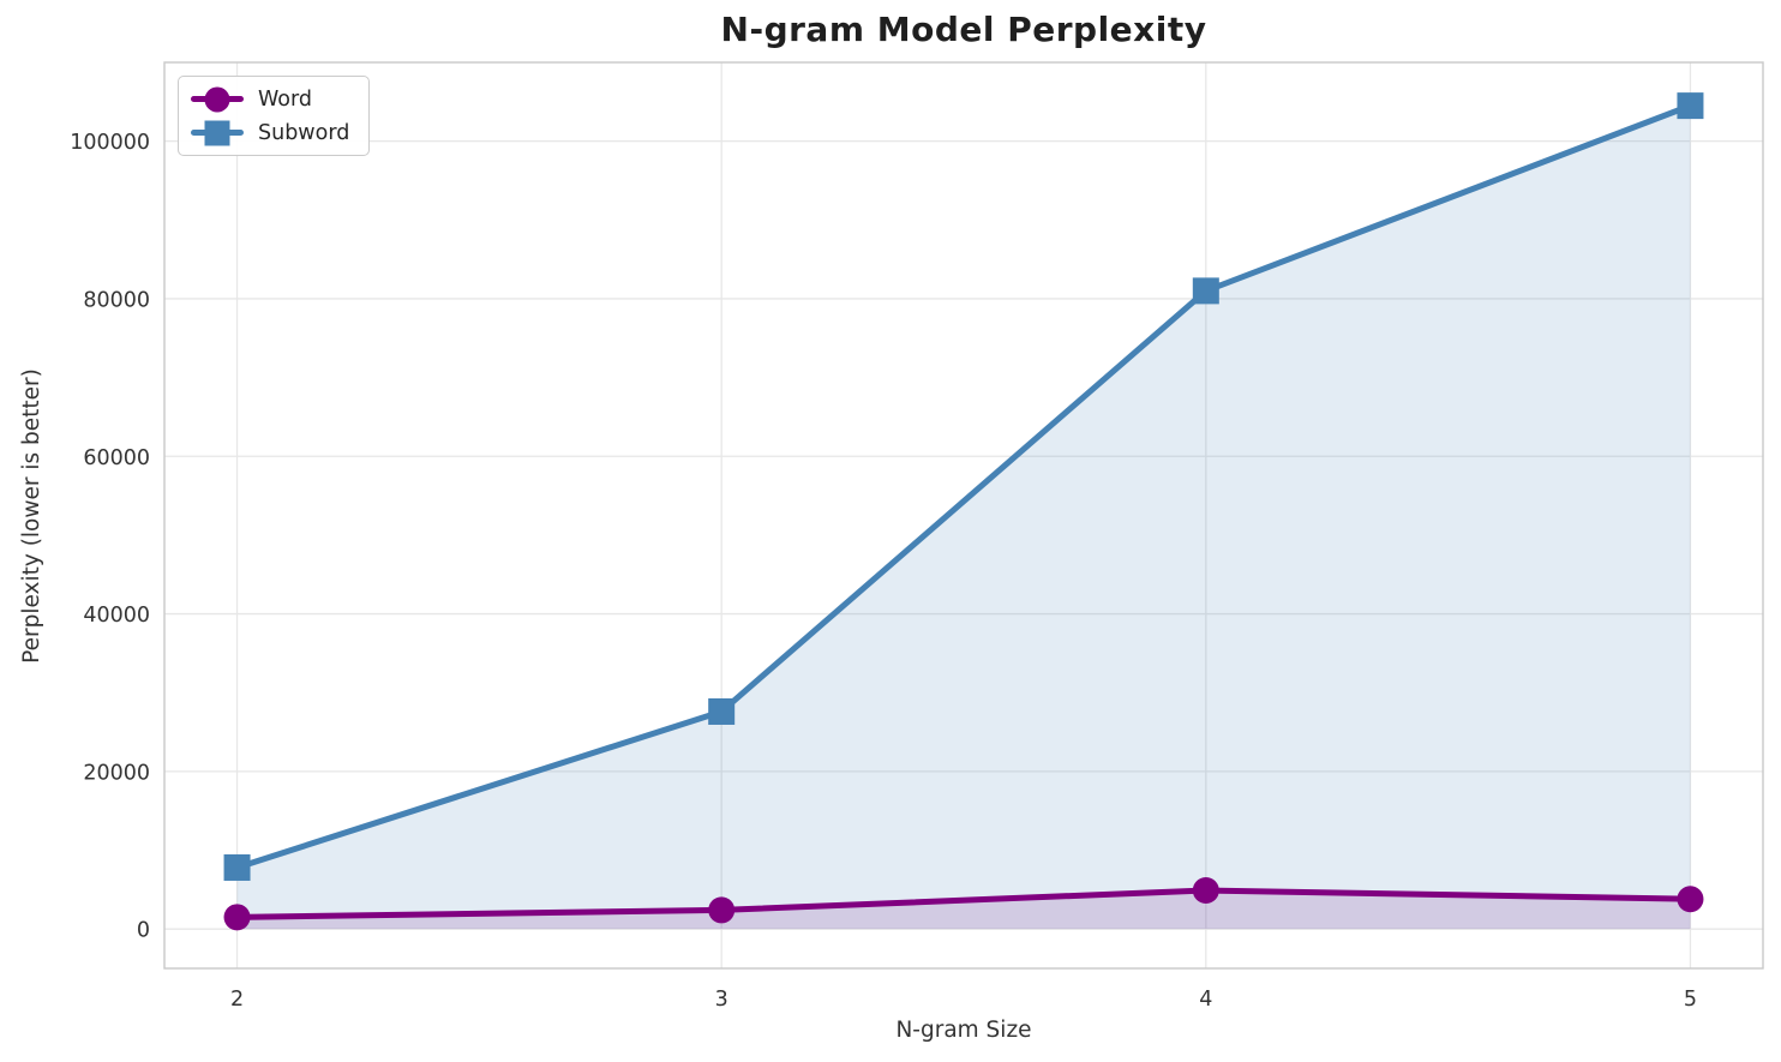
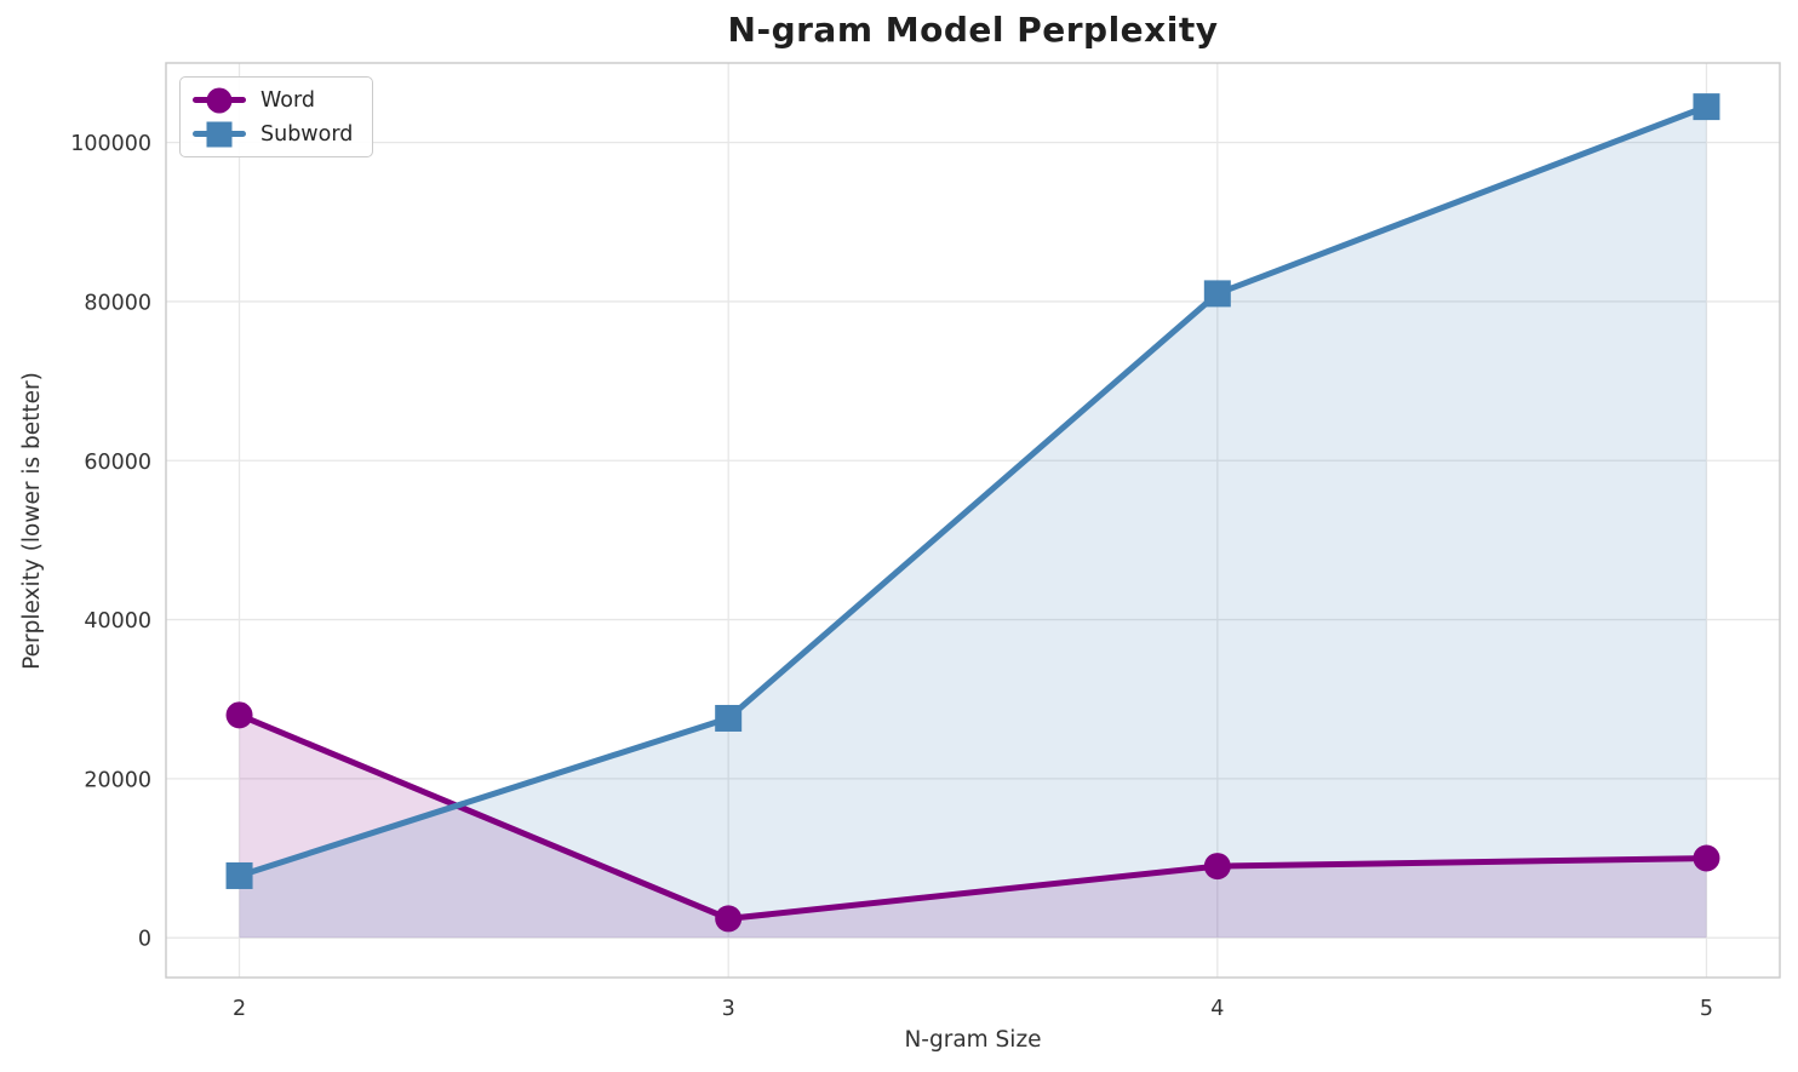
Word/2: 2000 -> 28000
Word/4: 5000 -> 9000
Word/5: 4000 -> 10000
